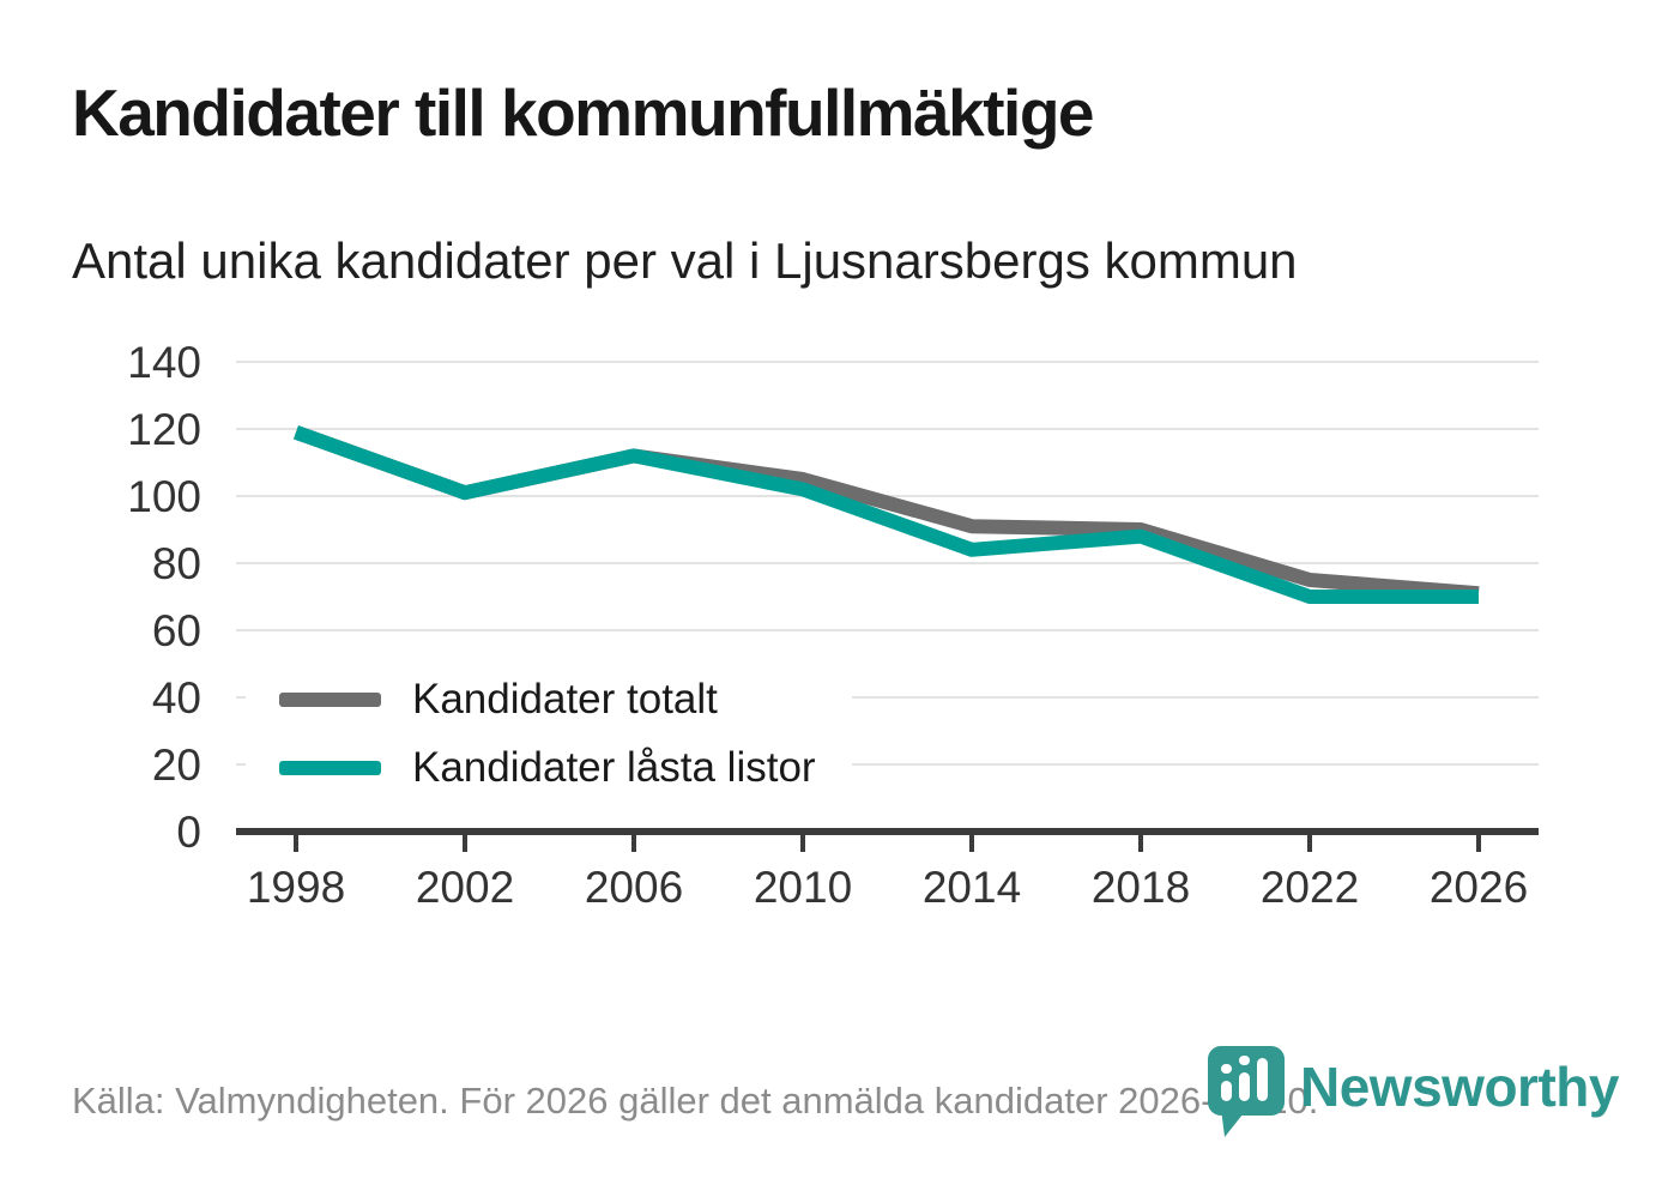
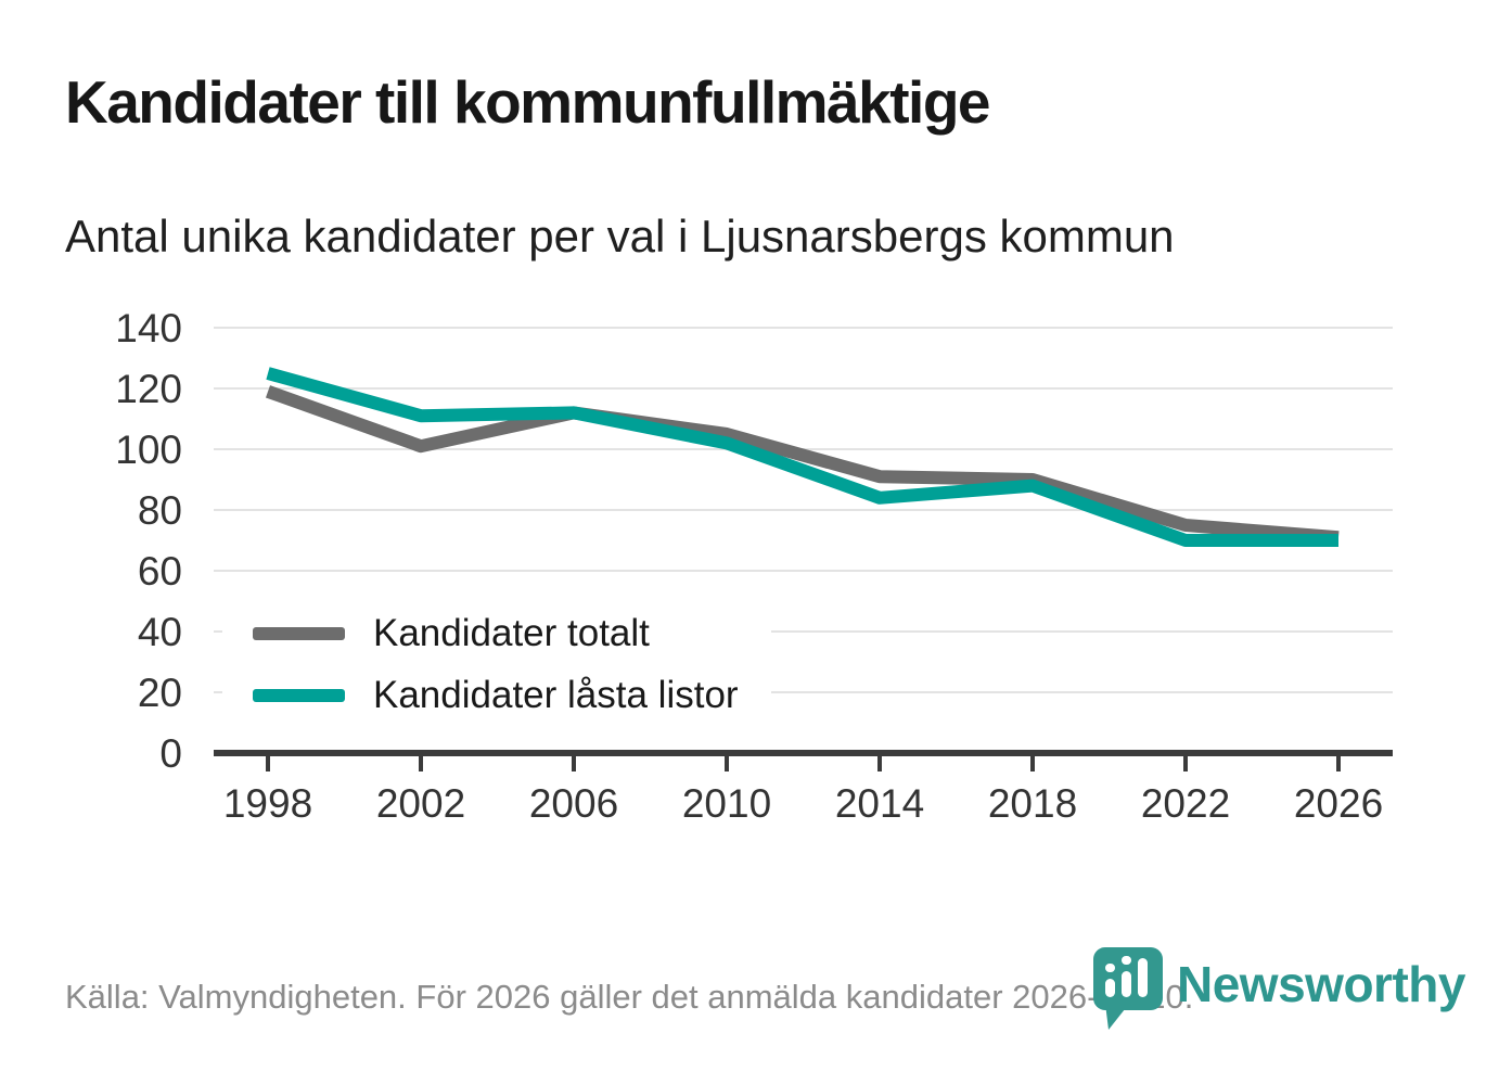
Kandidater låsta listor/1998: 119 -> 125
Kandidater låsta listor/2002: 101 -> 111
